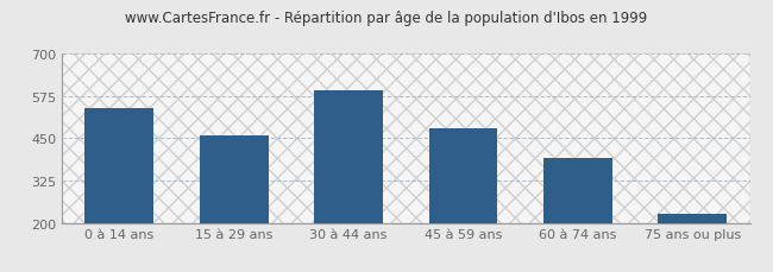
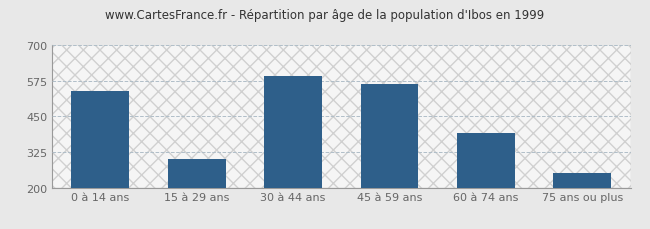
15 à 29 ans: 457 -> 300
45 à 59 ans: 480 -> 565
75 ans ou plus: 228 -> 250
